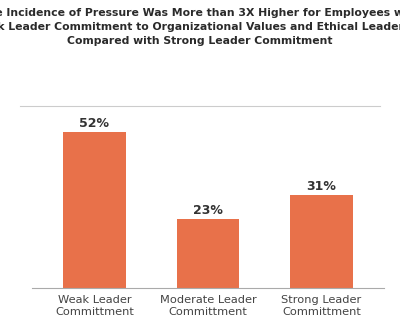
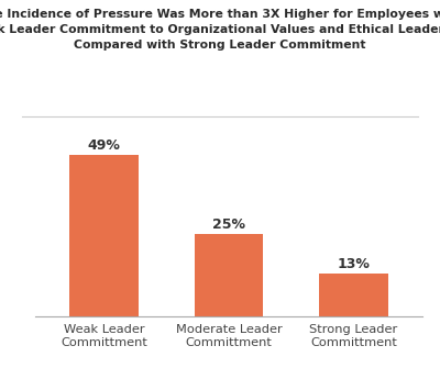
Weak Leader Committment: 52% -> 49%
Moderate Leader Committment: 23% -> 25%
Strong Leader Committment: 31% -> 13%
